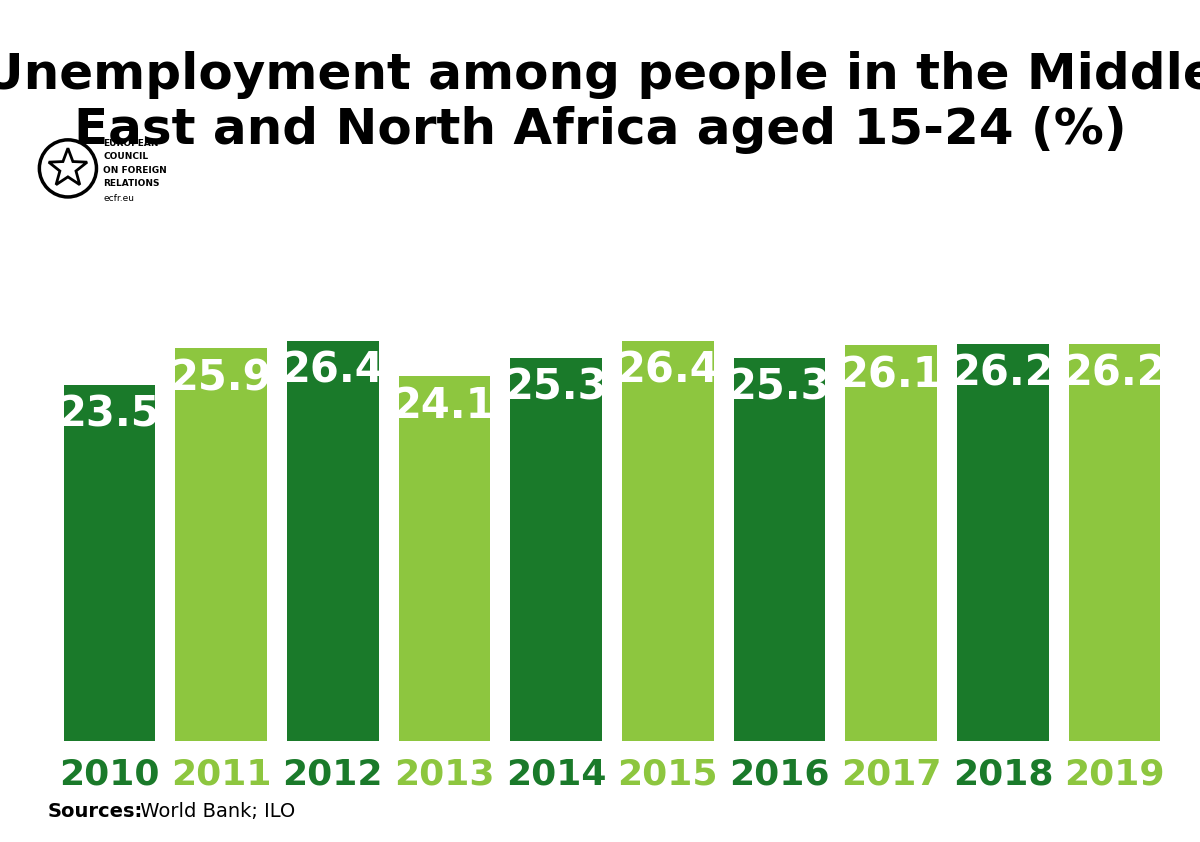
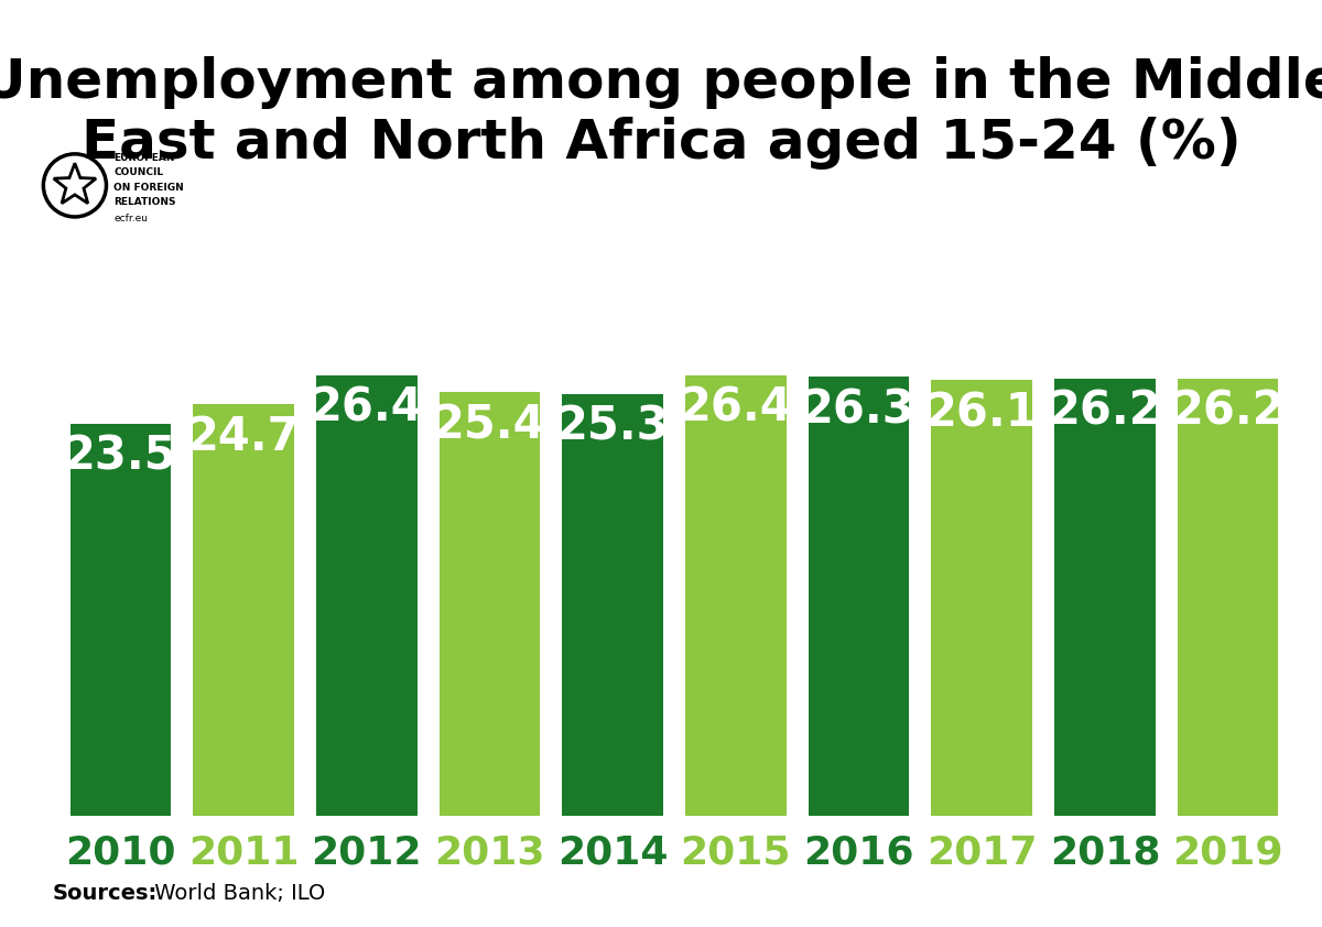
2011: 25.9 -> 24.7
2013: 24.1 -> 25.4
2016: 25.3 -> 26.3
